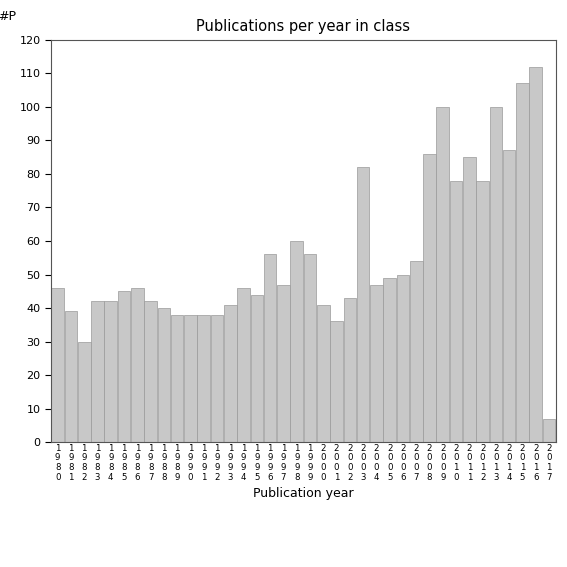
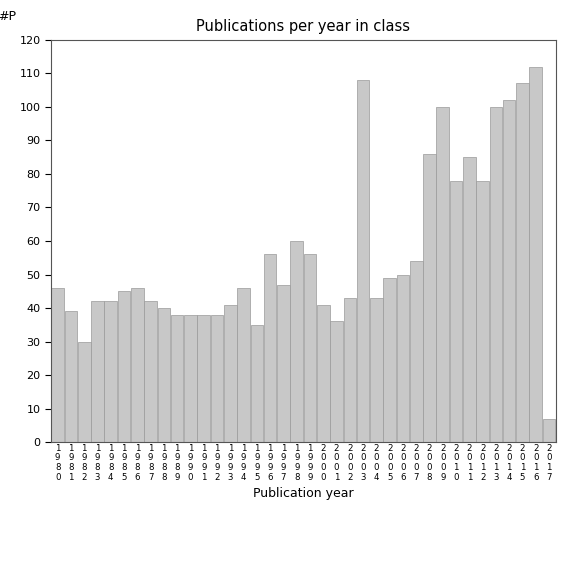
1 9 9 5: 44 -> 35
2 0 0 3: 82 -> 108
2 0 0 4: 47 -> 43
2 0 1 4: 87 -> 102
